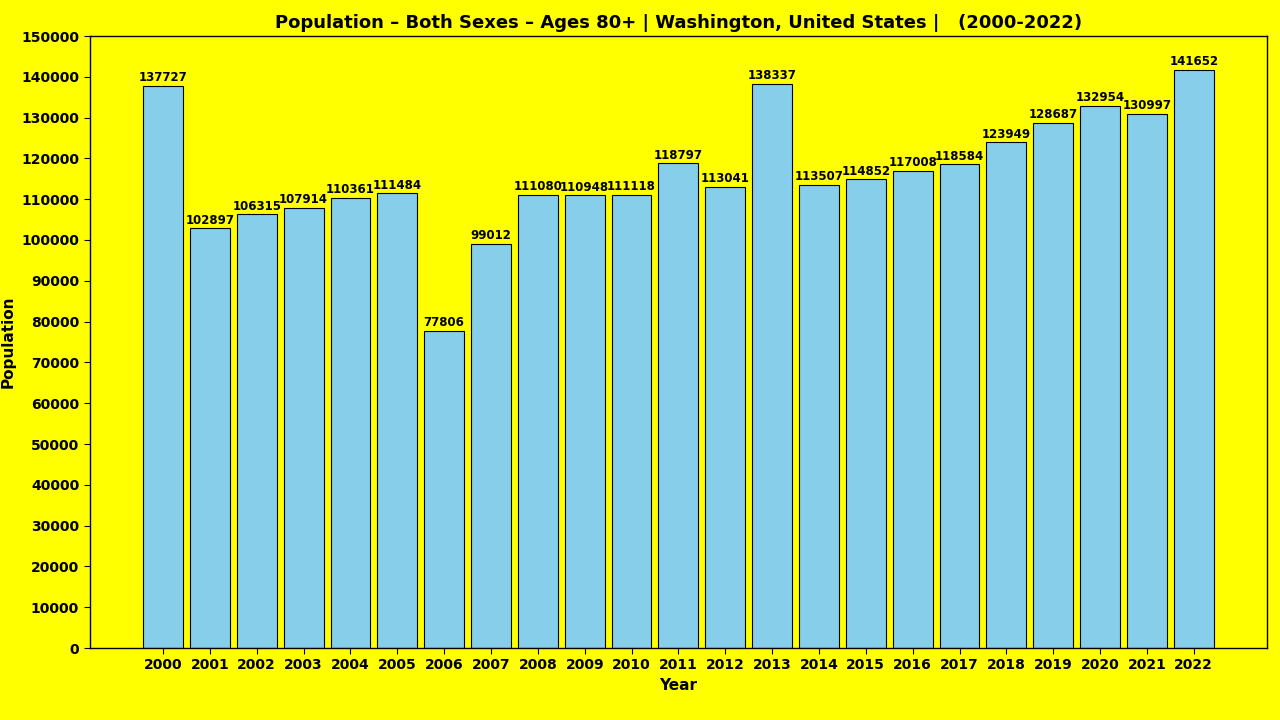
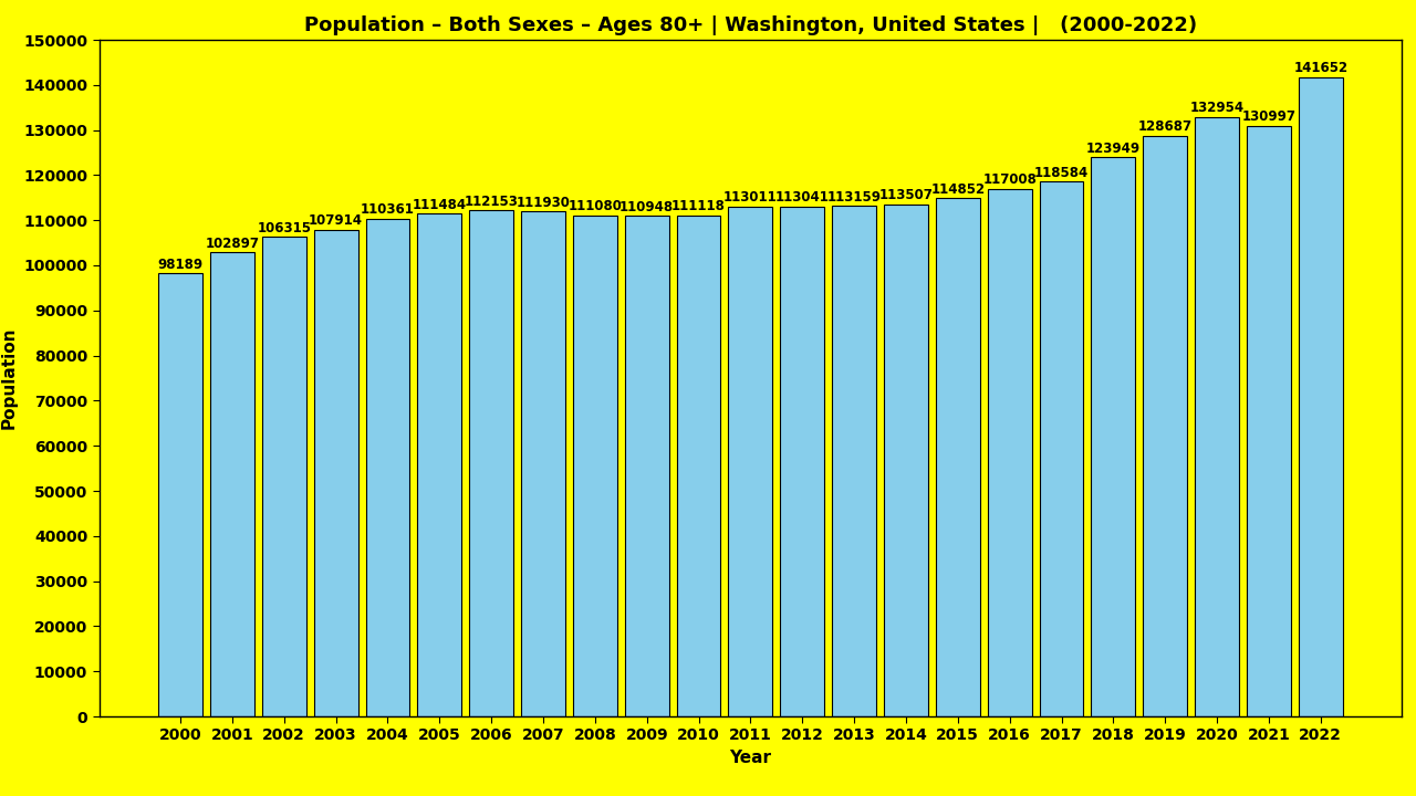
2000: 137727 -> 98189
2006: 77806 -> 112153
2007: 99012 -> 111930
2011: 118797 -> 113011
2013: 138337 -> 113159
